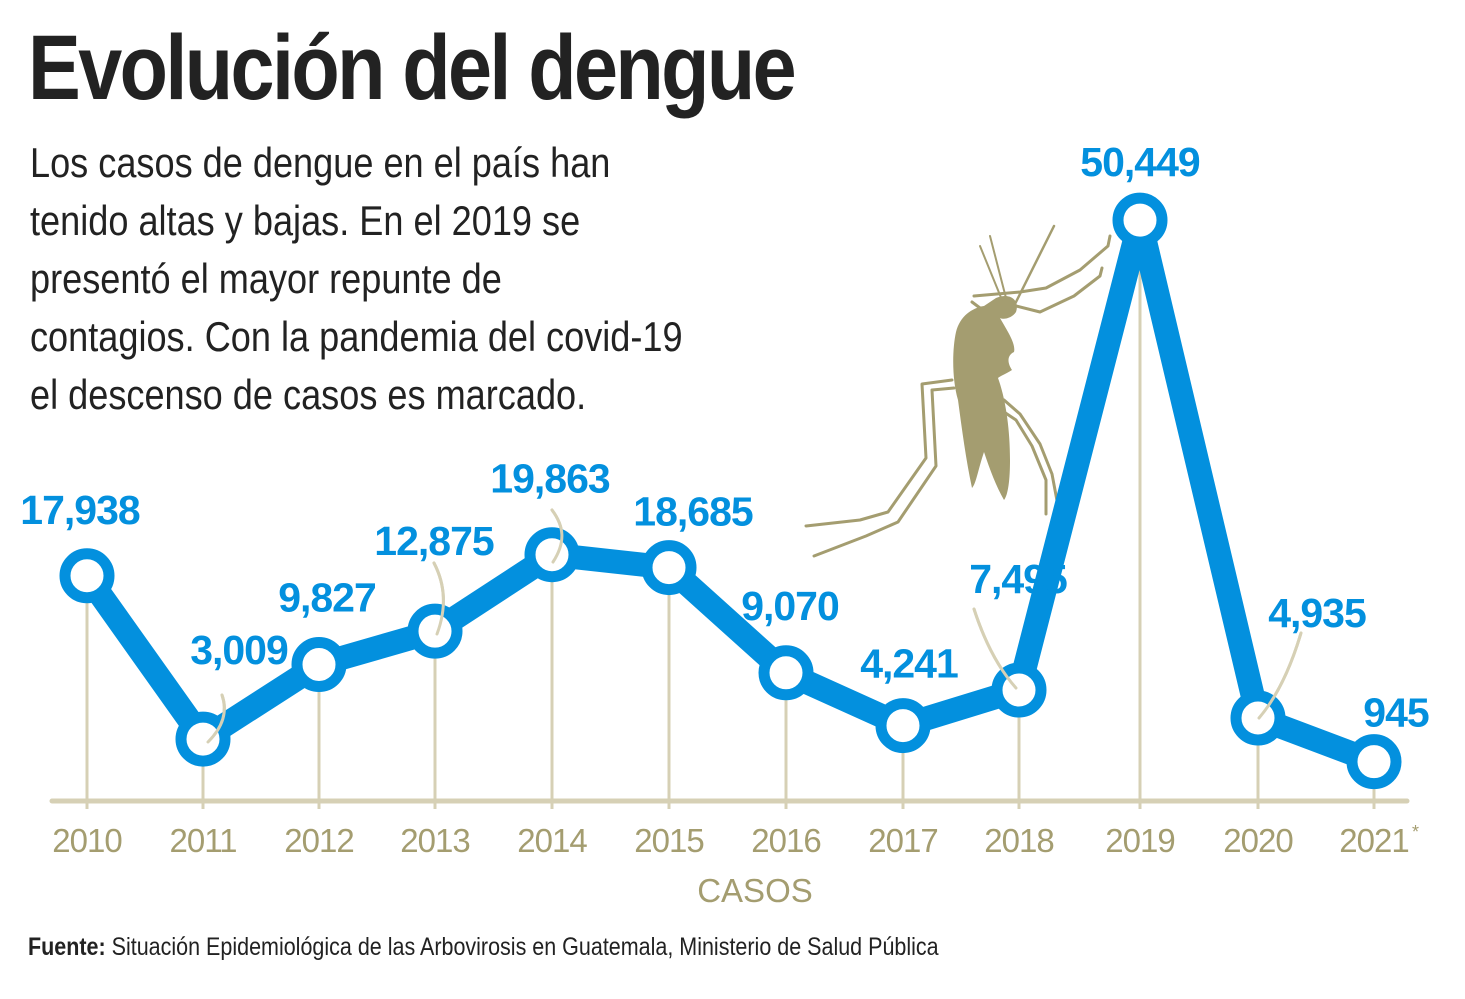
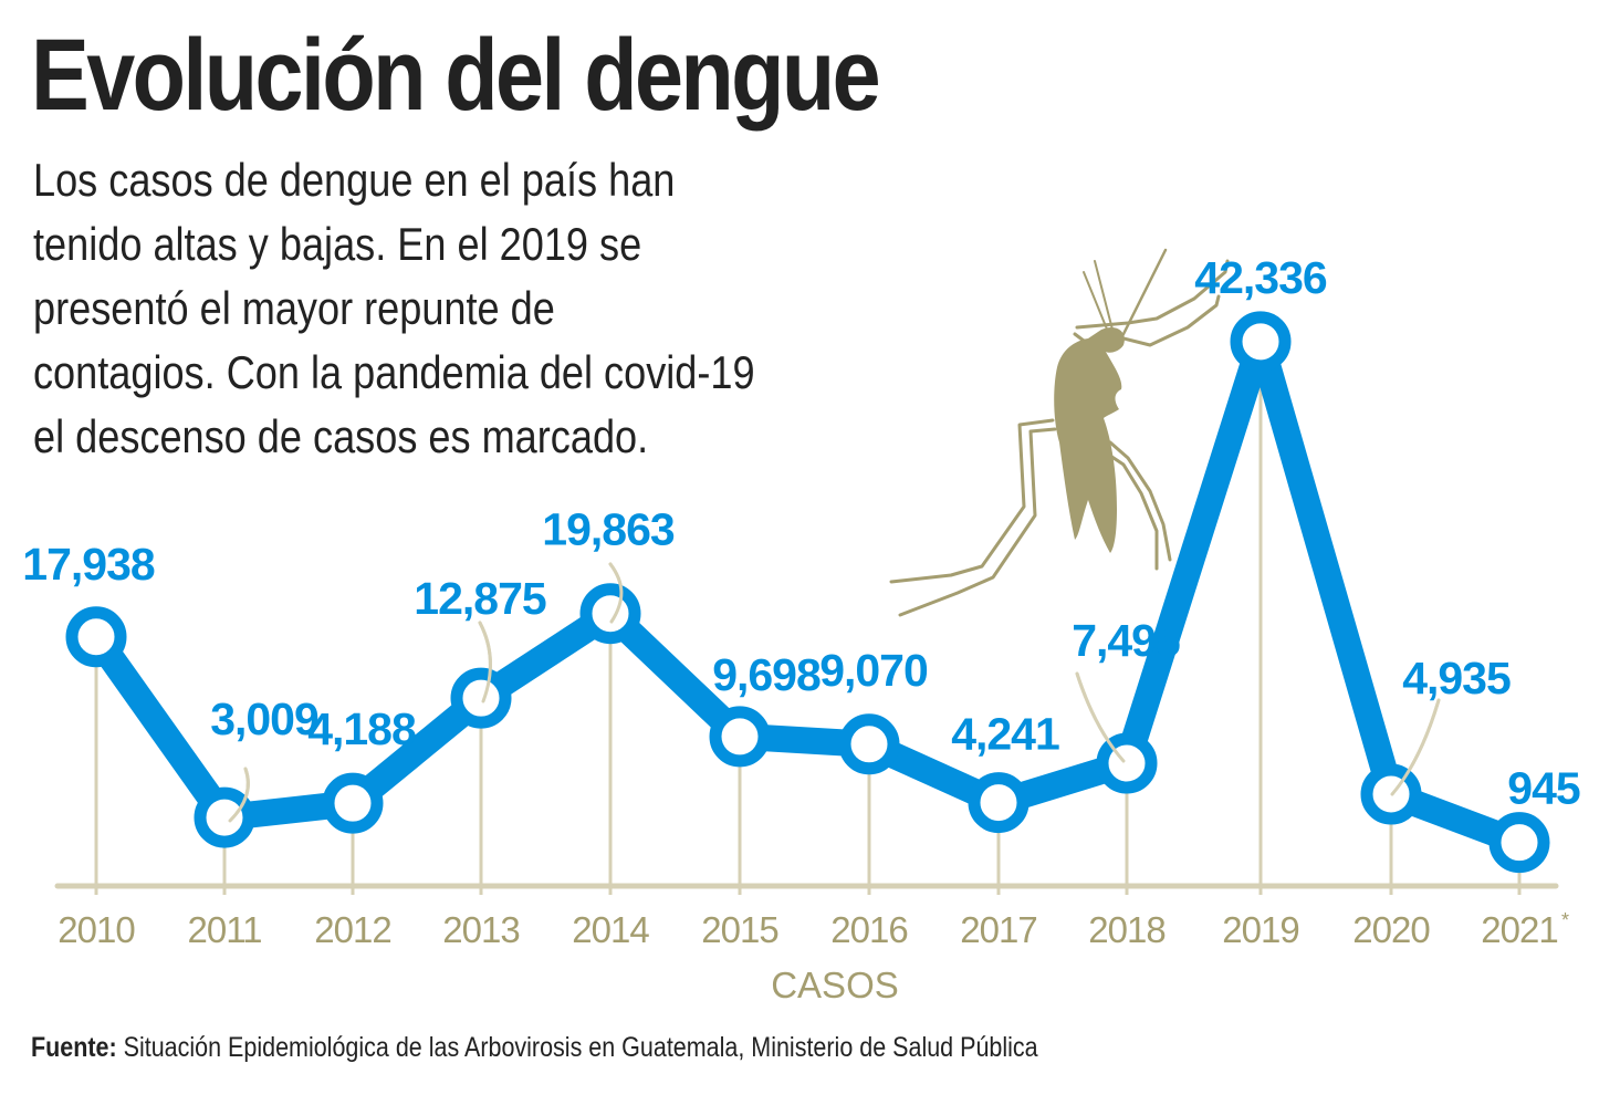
2012: 9,827 -> 4,188
2015: 18,685 -> 9,698
2019: 50,449 -> 42,336
